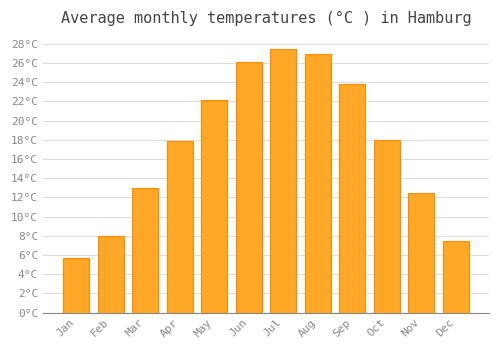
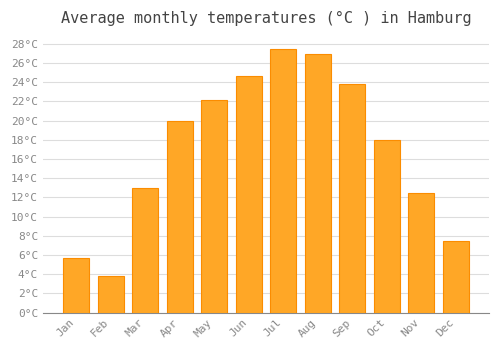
Feb: 8.0°C -> 3.8°C
Apr: 17.9°C -> 20.0°C
Jun: 26.1°C -> 24.6°C
